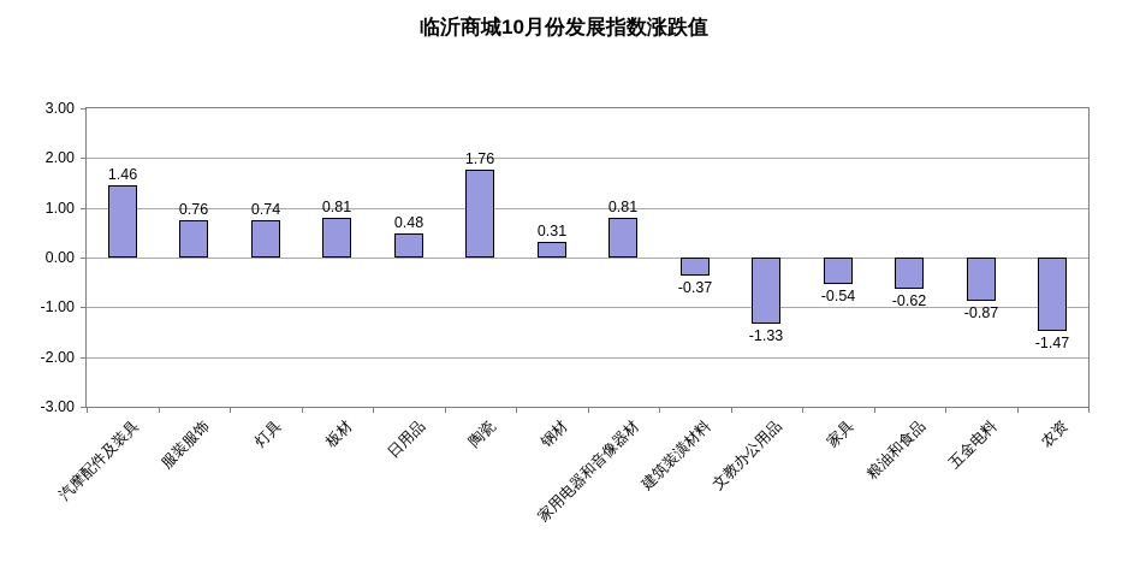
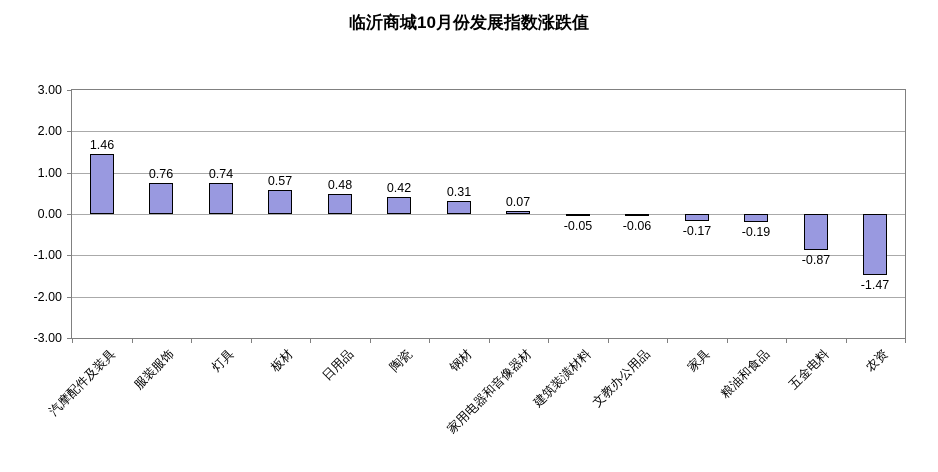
板材: 0.81 -> 0.57
陶瓷: 1.76 -> 0.42
家用电器和音像器材: 0.81 -> 0.07
建筑装潢材料: -0.37 -> -0.05
文教办公用品: -1.33 -> -0.06
家具: -0.54 -> -0.17
粮油和食品: -0.62 -> -0.19
